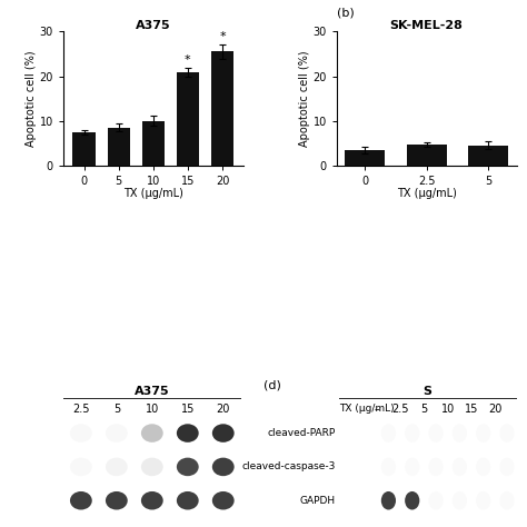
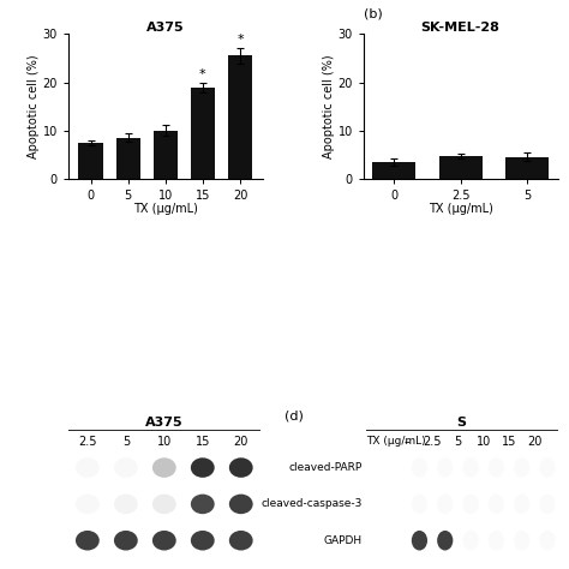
A375/15: 21.0 -> 19.0
